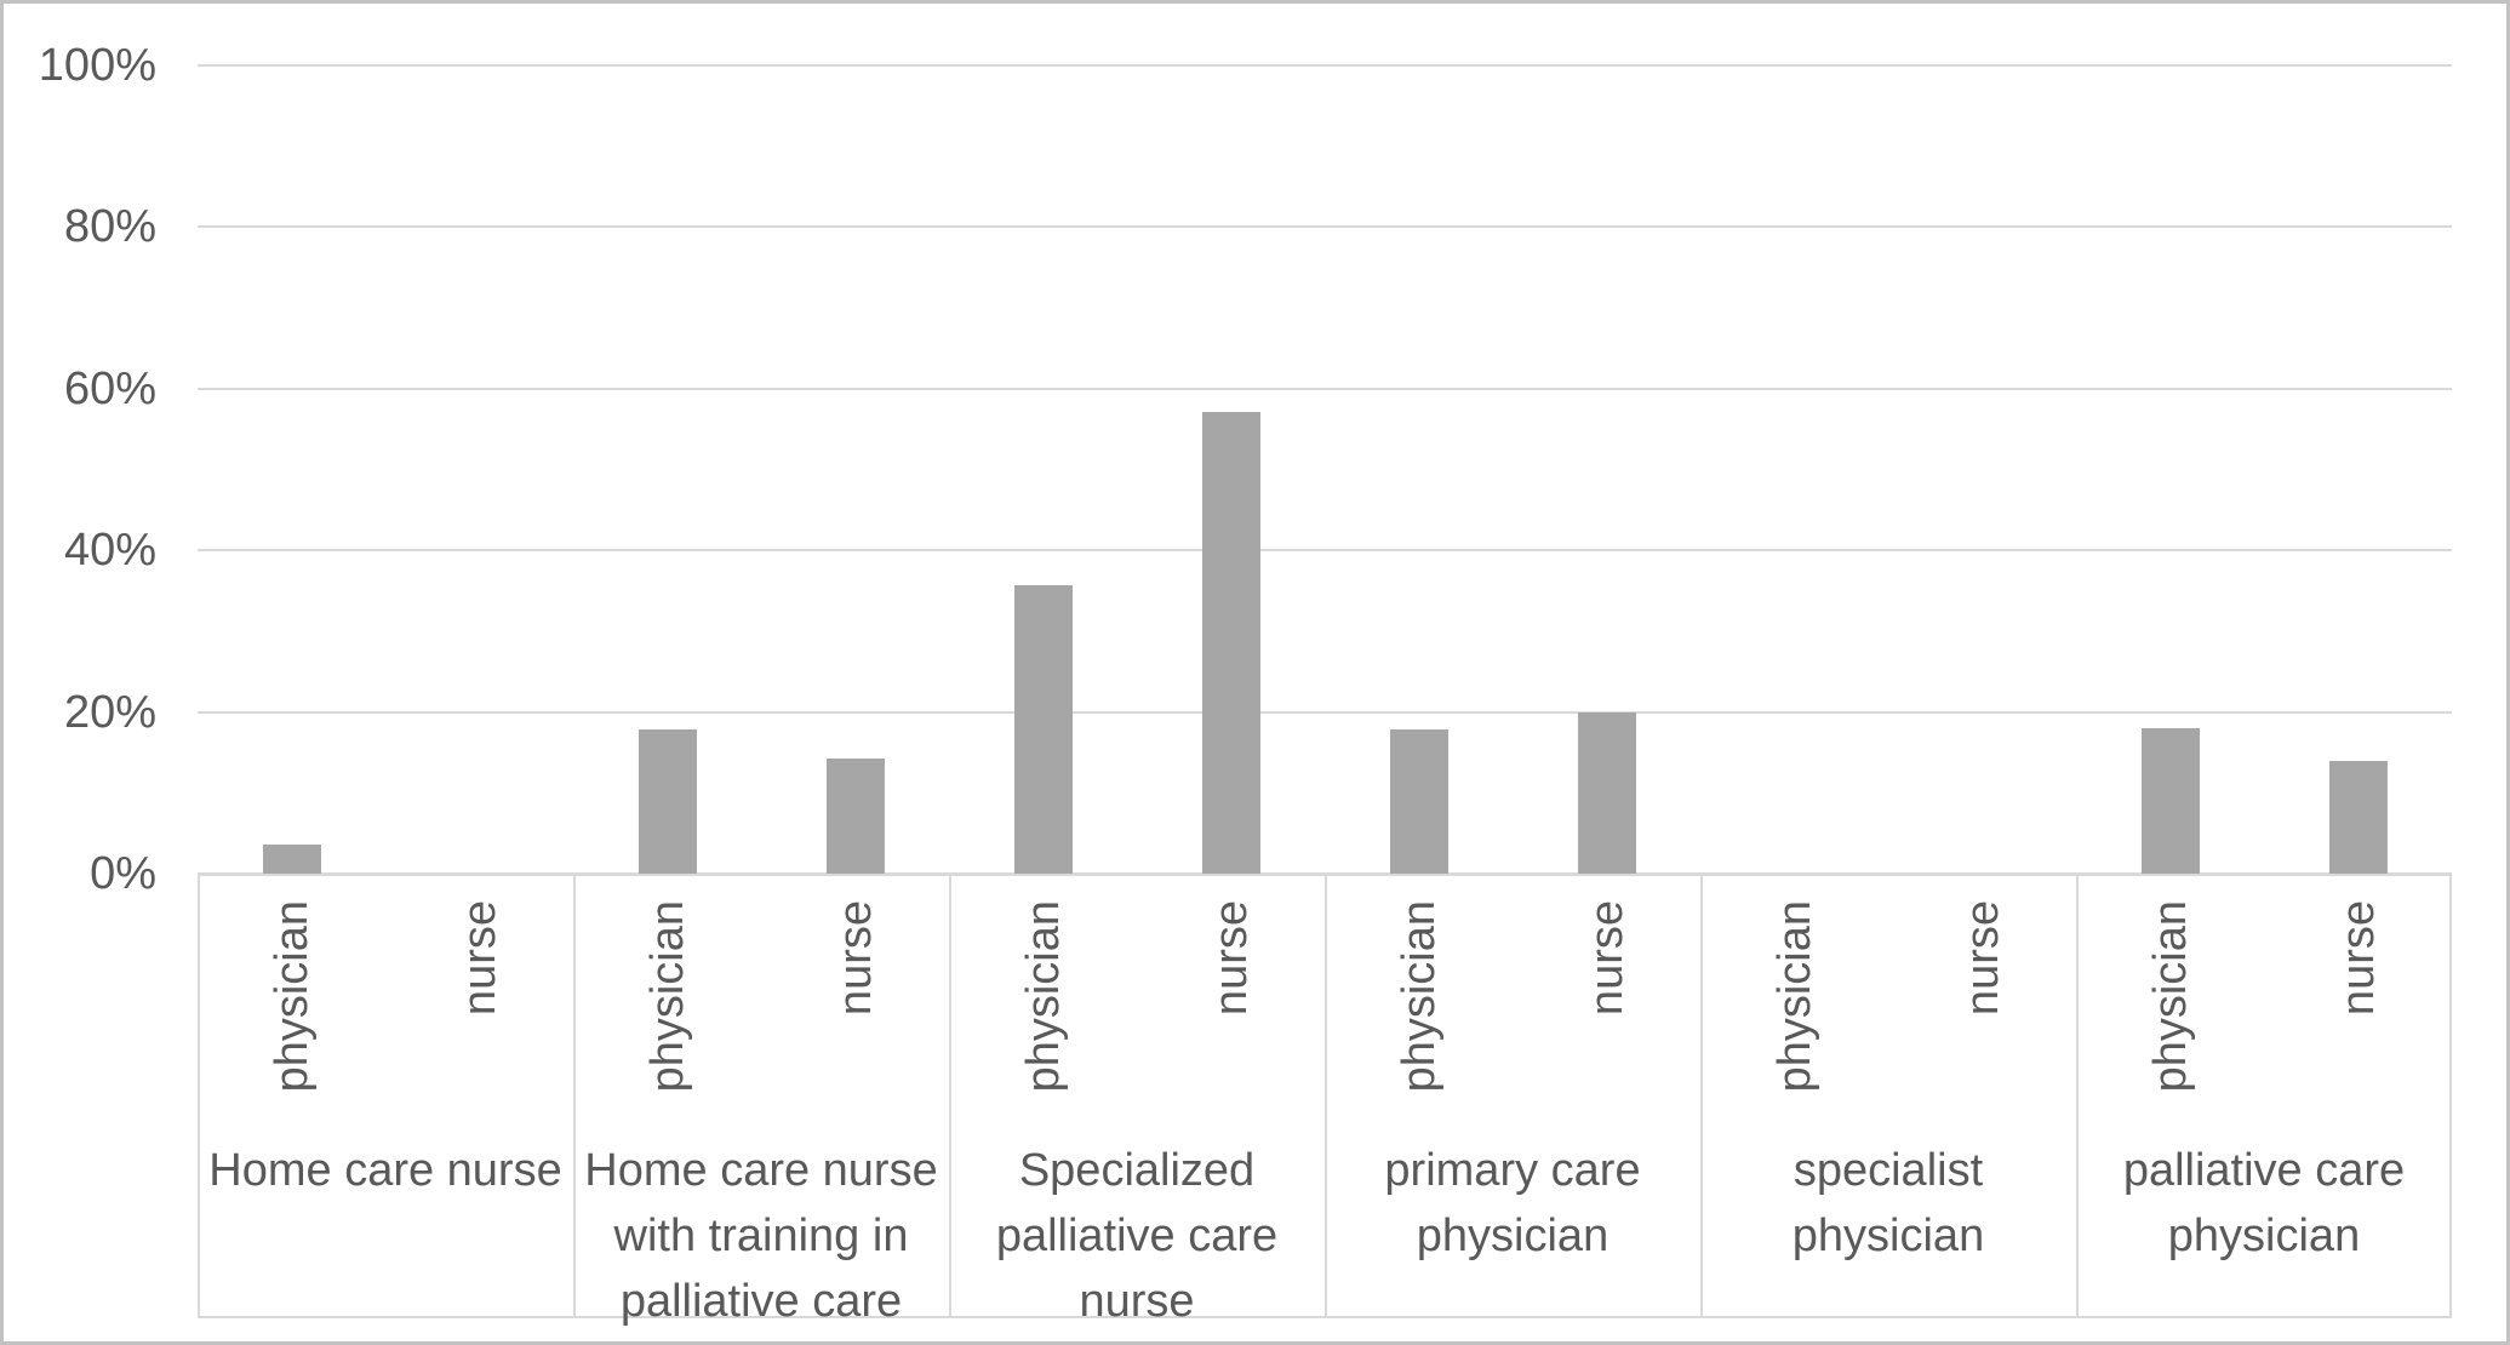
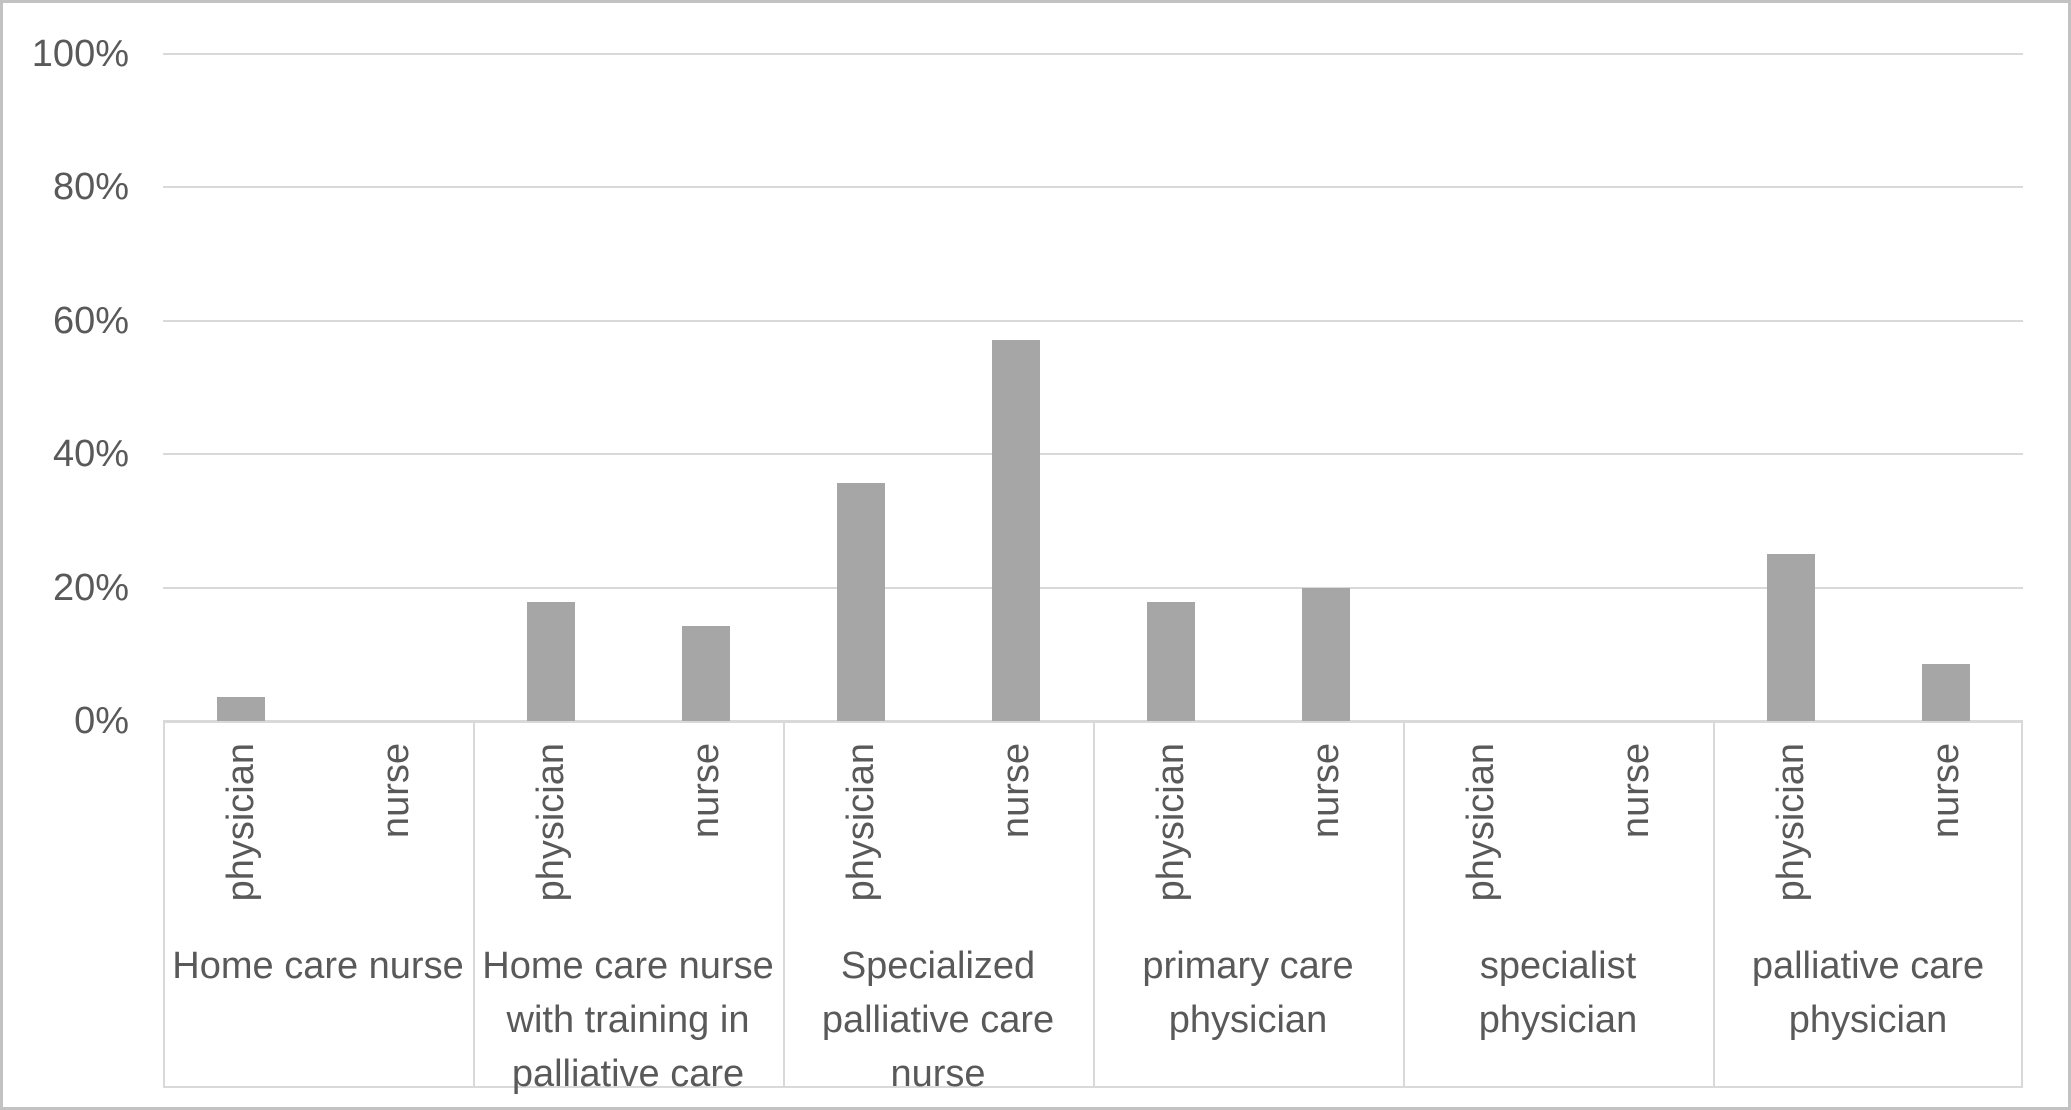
physician/palliative care physician: 18% -> 25%
nurse/palliative care physician: 14% -> 9%
